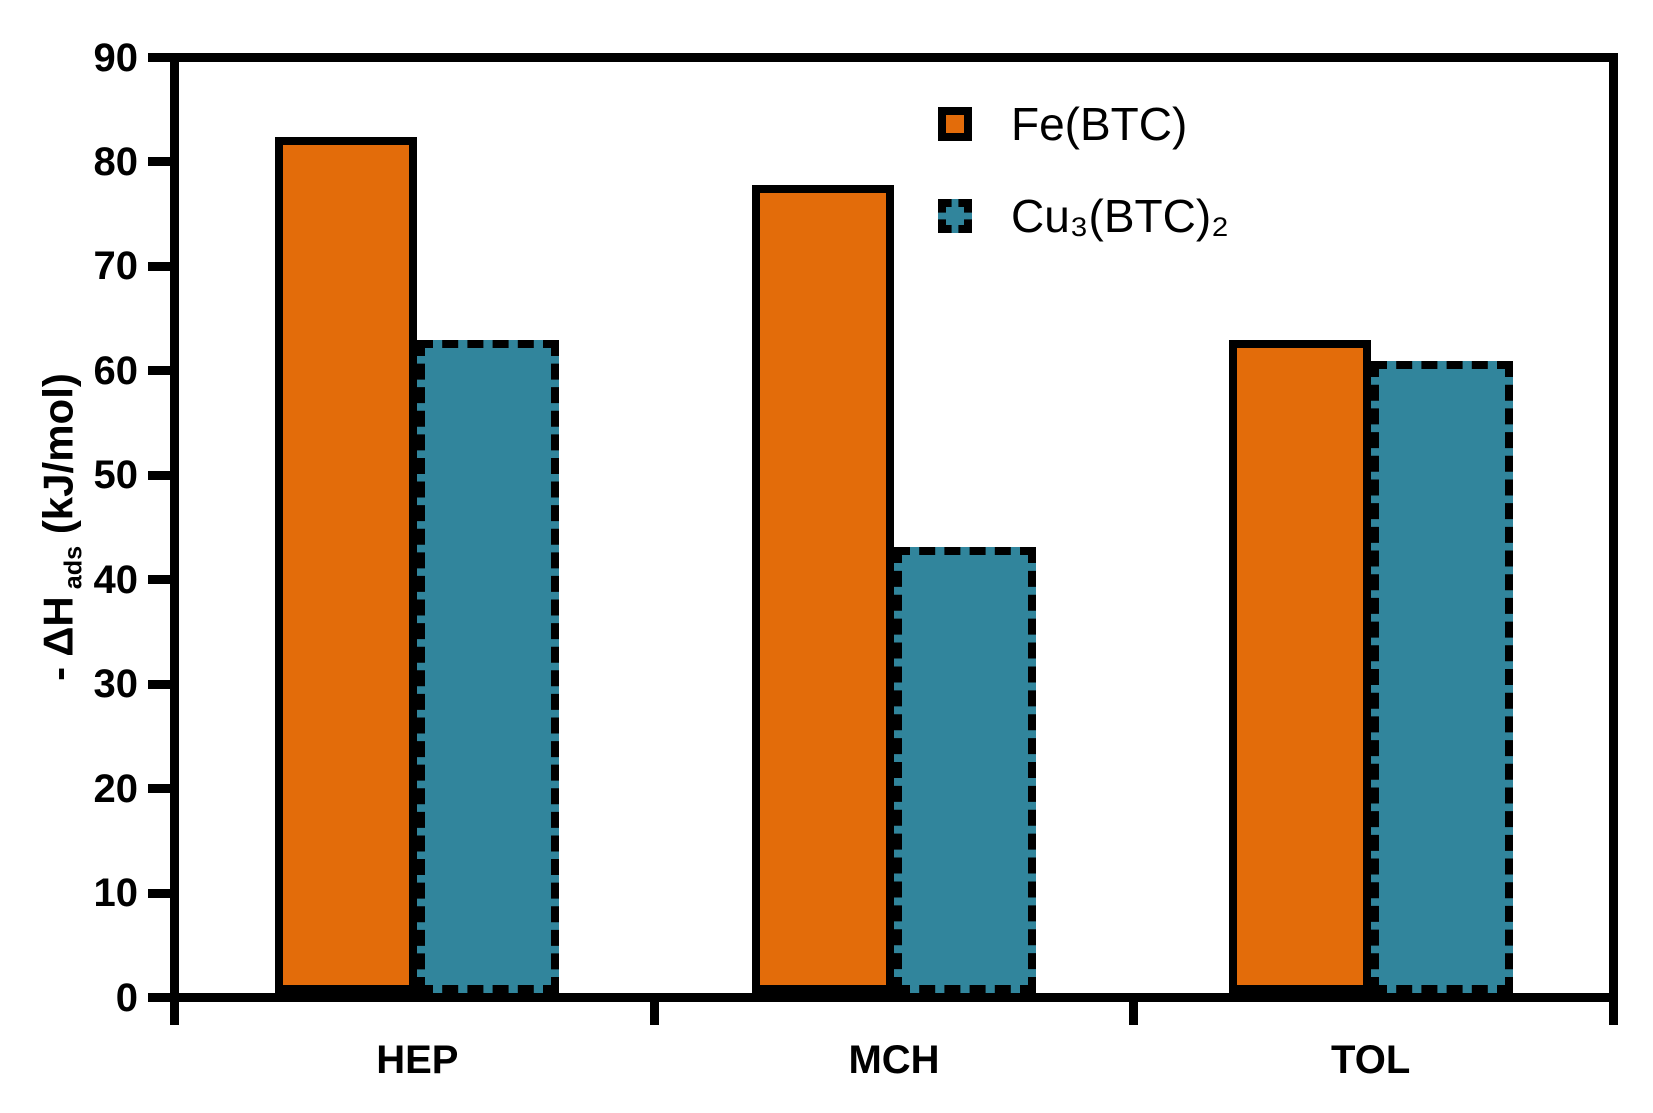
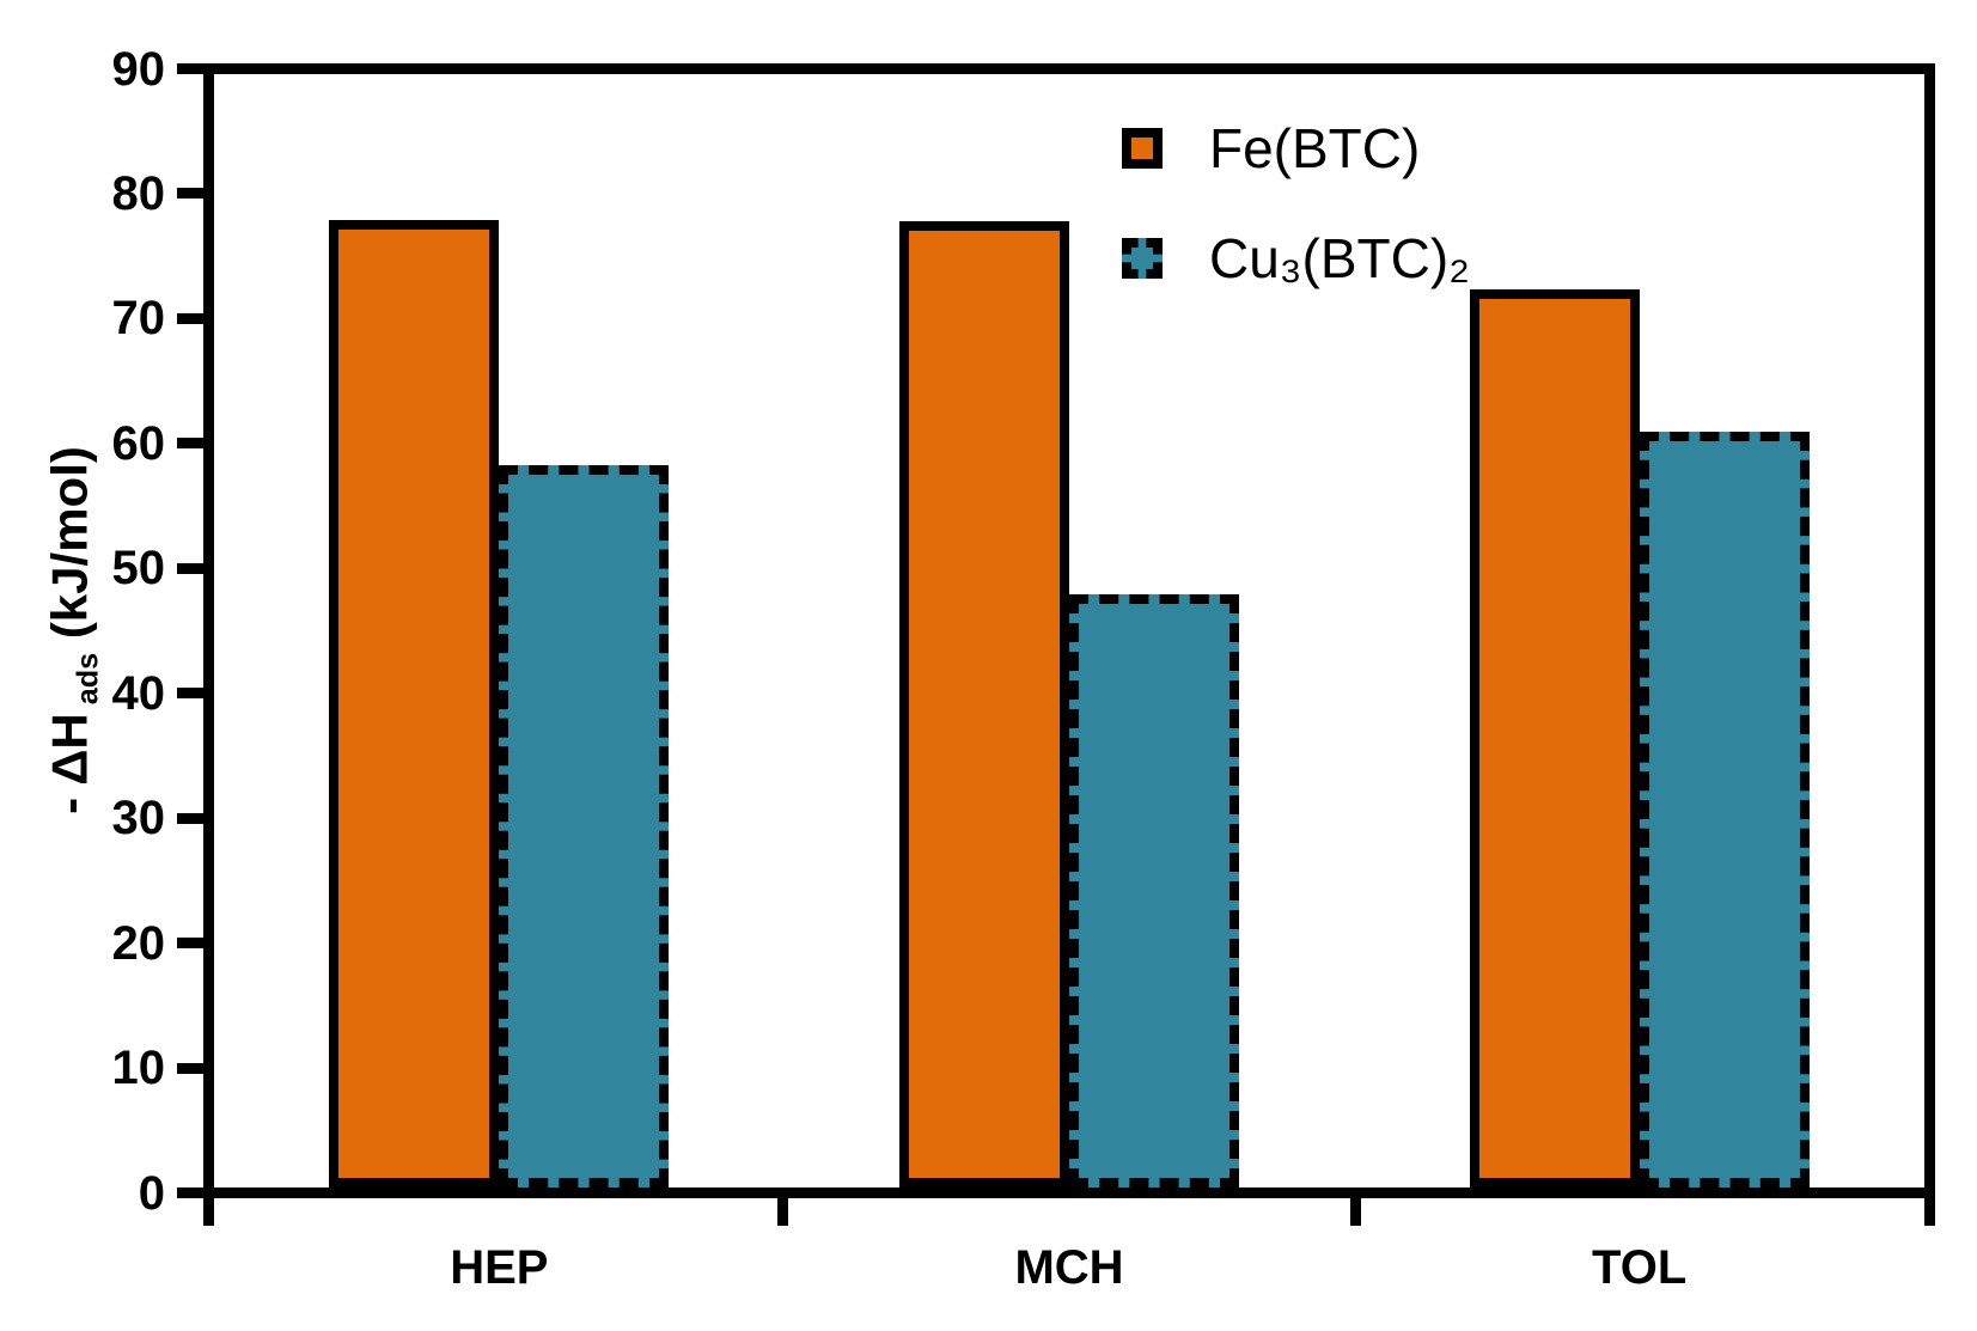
Fe(BTC)/HEP: 82.0 -> 77.5
Cu₃(BTC)₂/HEP: 62.5 -> 57.8
Cu₃(BTC)₂/MCH: 42.7 -> 47.5
Fe(BTC)/TOL: 62.5 -> 71.9
